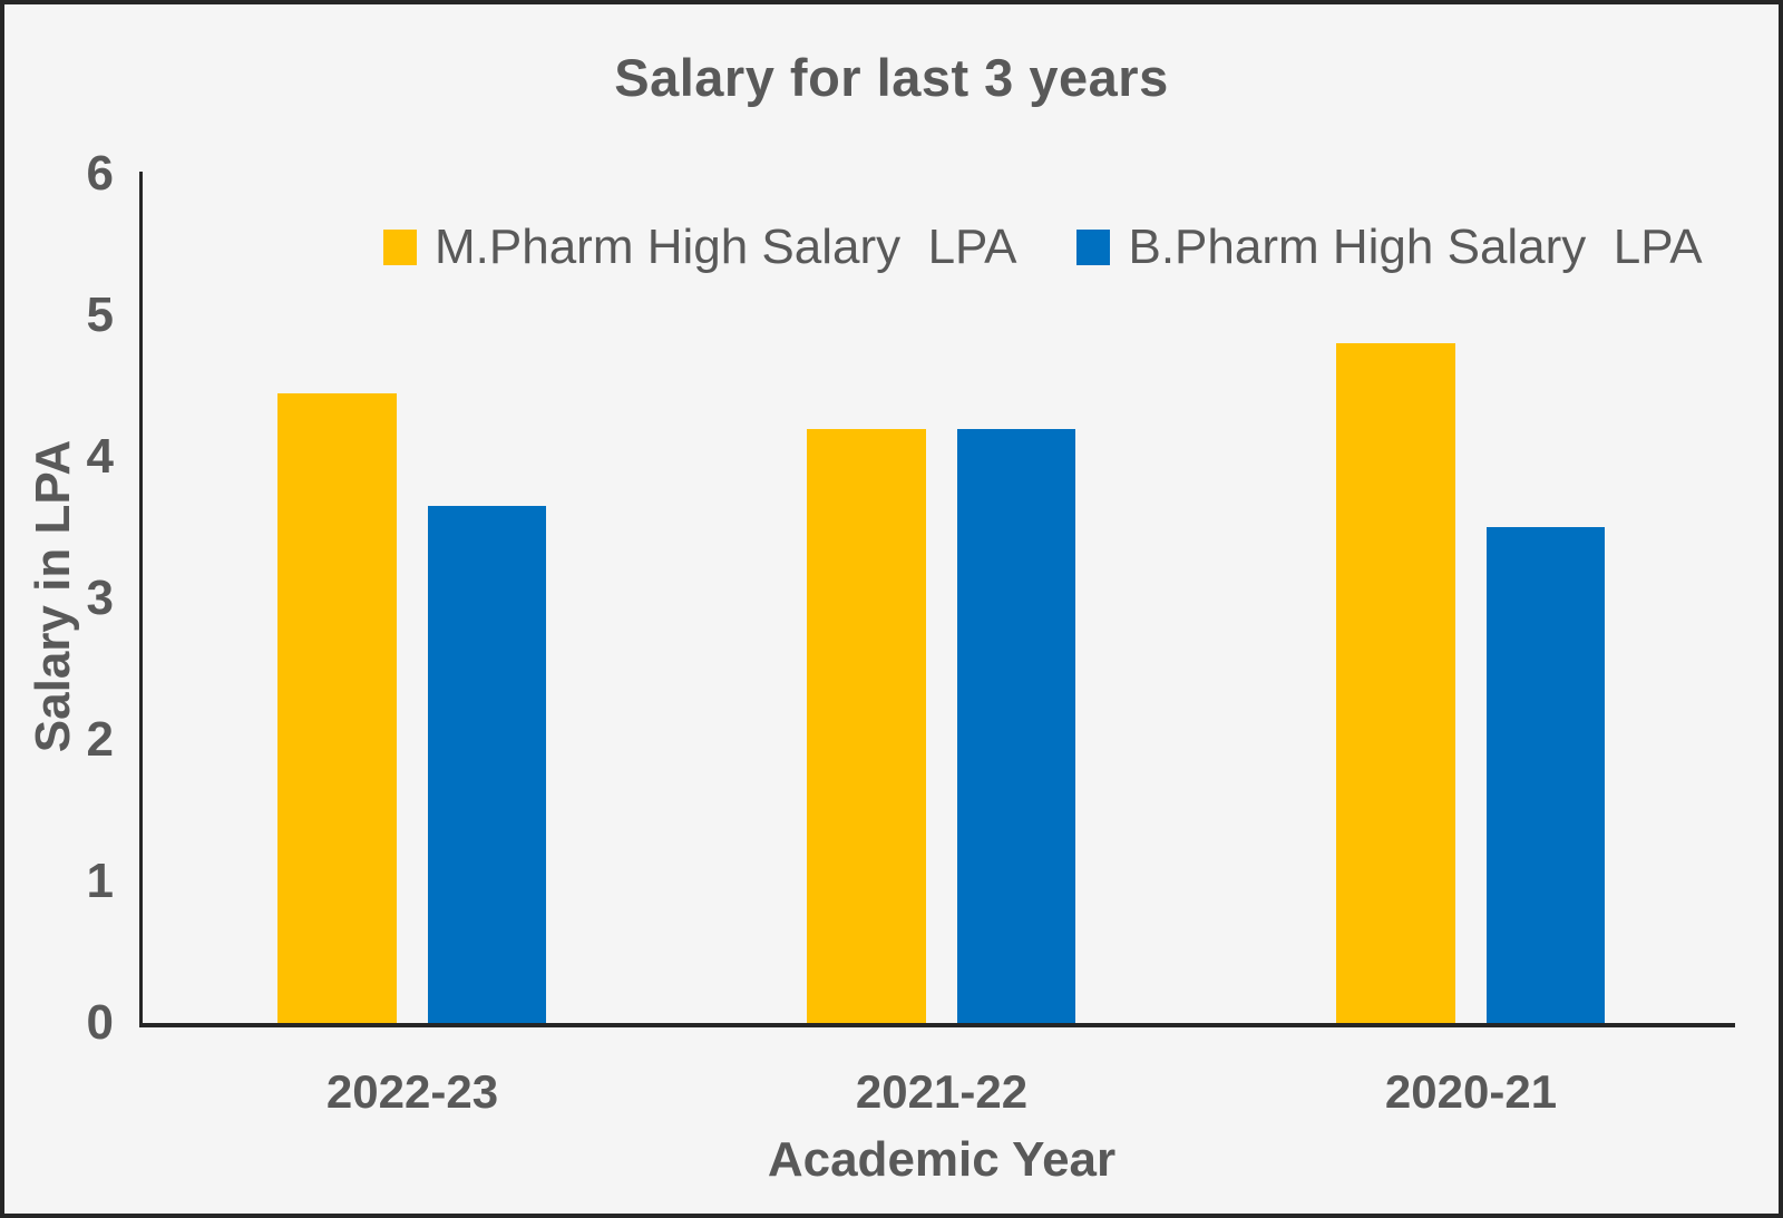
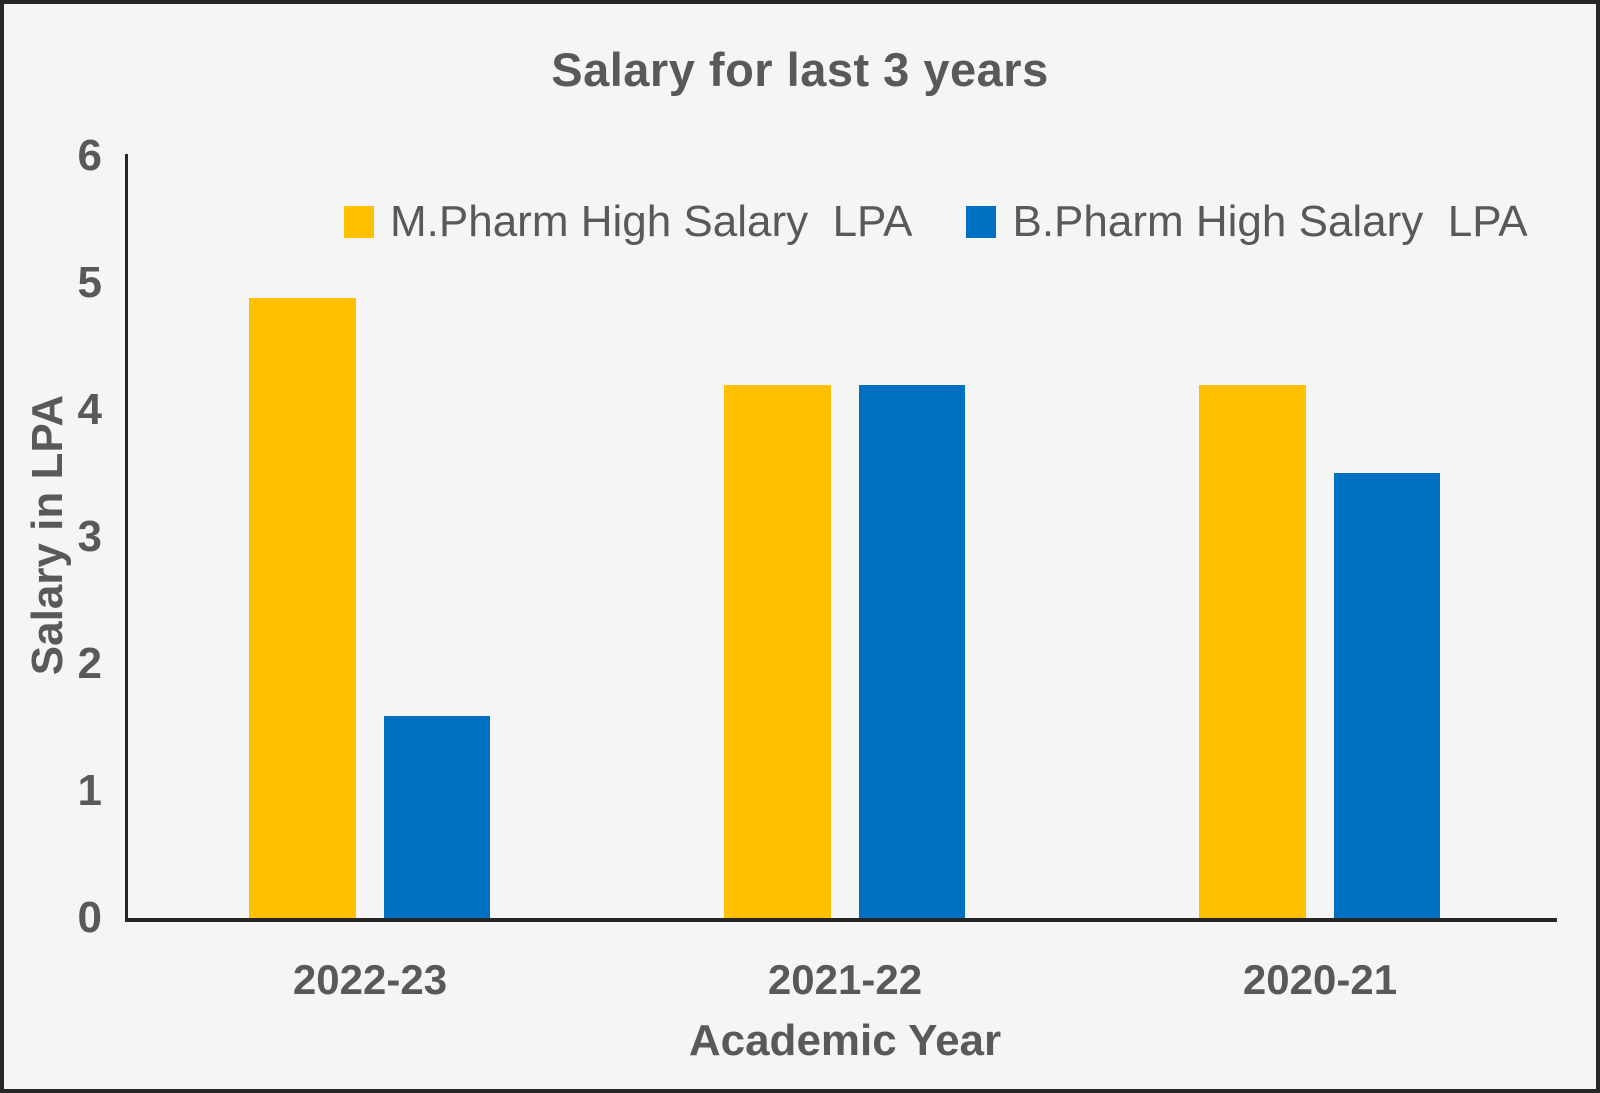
M.Pharm High Salary LPA/2022-23: 4.45 -> 4.88
B.Pharm High Salary LPA/2022-23: 3.65 -> 1.59
M.Pharm High Salary LPA/2020-21: 4.80 -> 4.20
